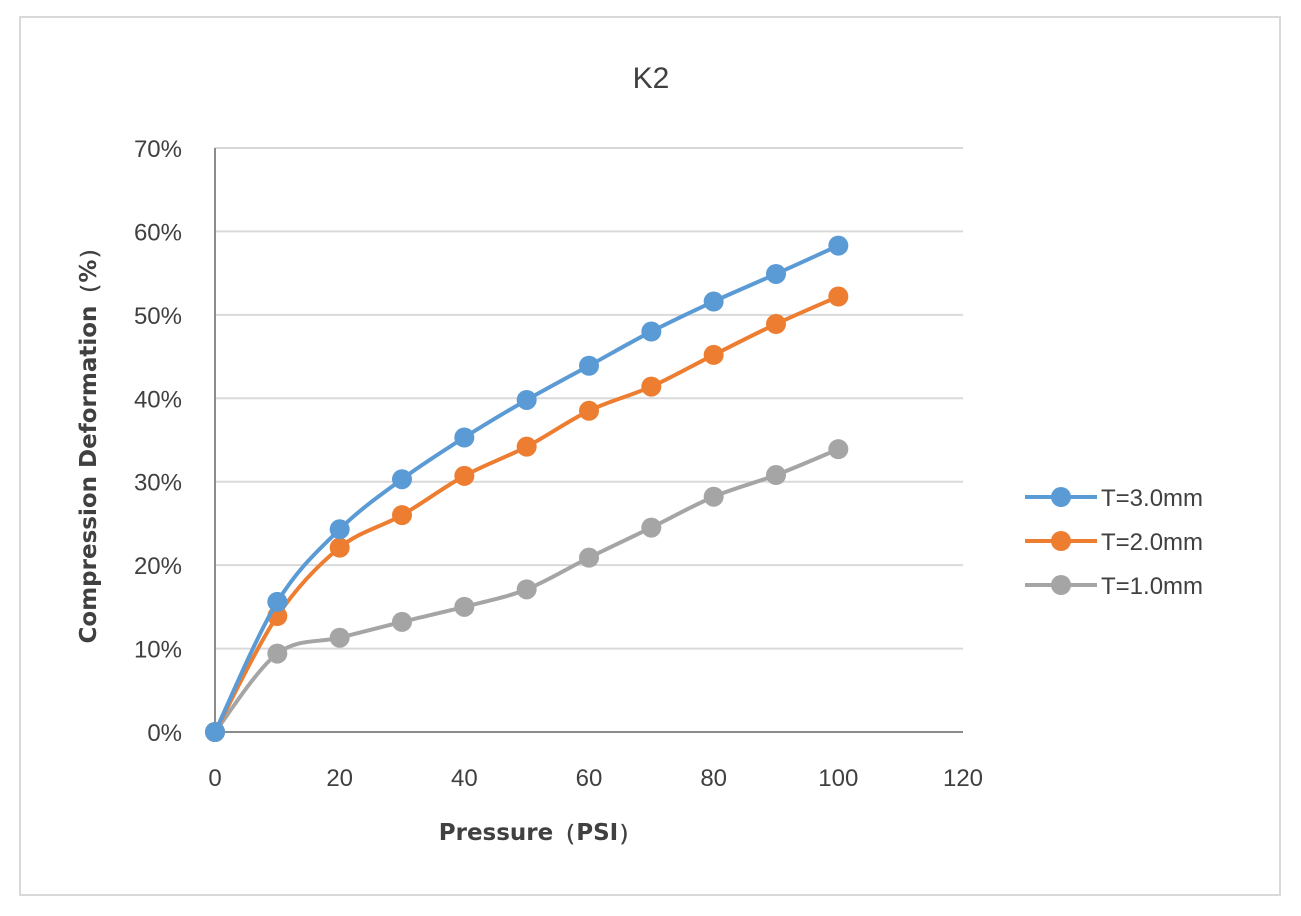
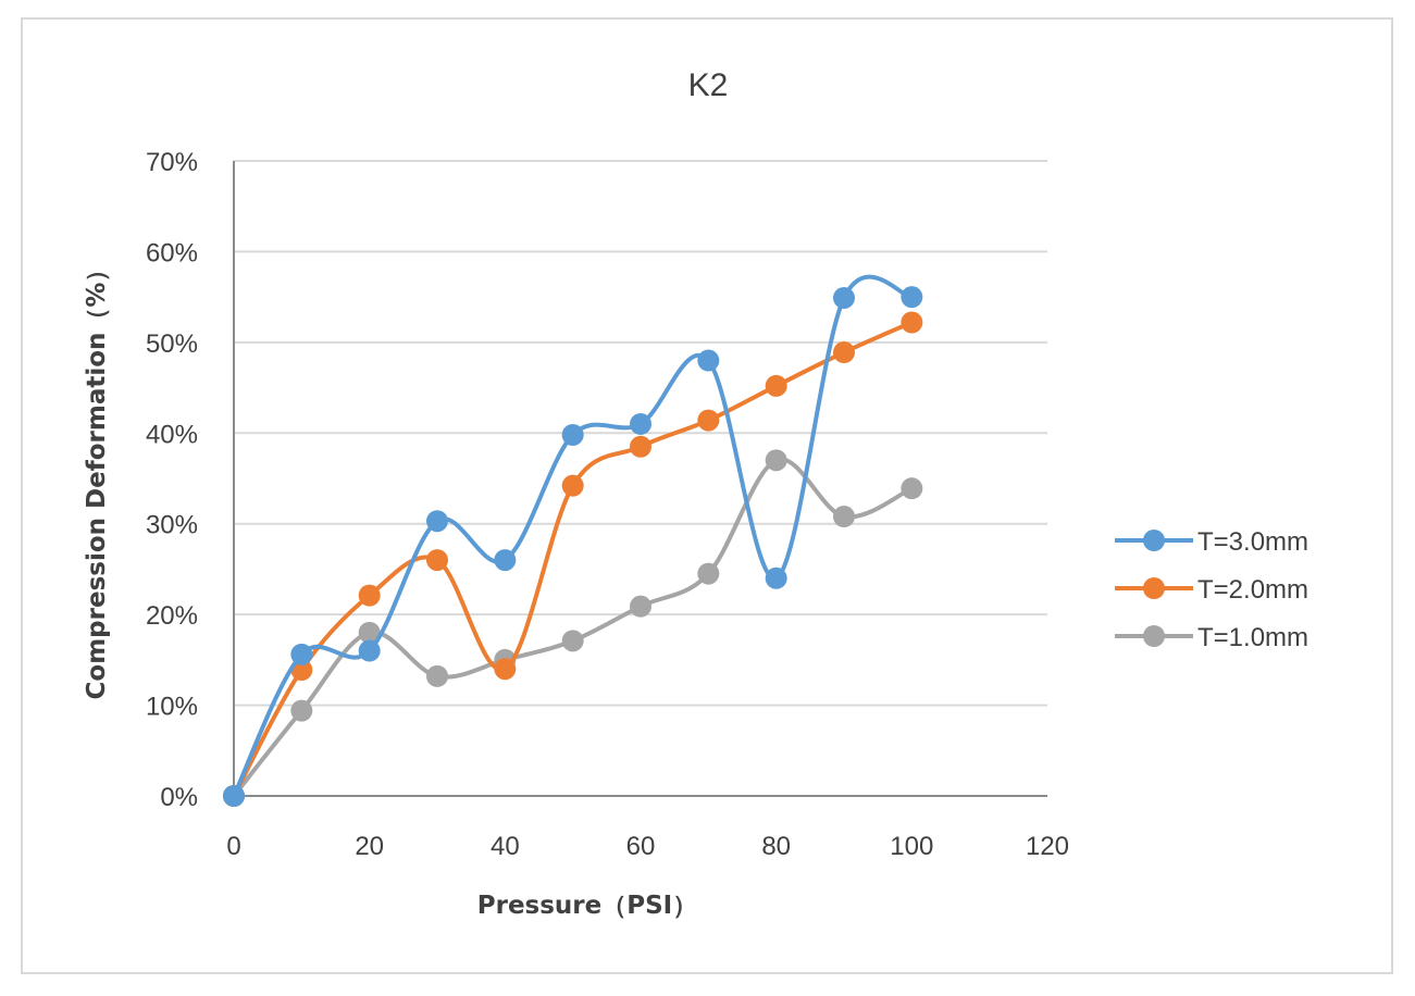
T=3.0mm/20: 24% -> 16%
T=1.0mm/20: 11% -> 18%
T=3.0mm/40: 35% -> 26%
T=2.0mm/40: 31% -> 14%
T=3.0mm/60: 44% -> 41%
T=3.0mm/80: 52% -> 24%
T=1.0mm/80: 28% -> 37%
T=3.0mm/100: 58% -> 55%
